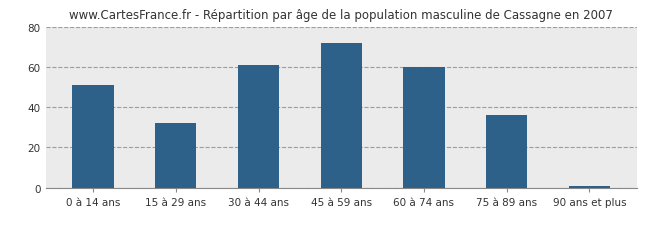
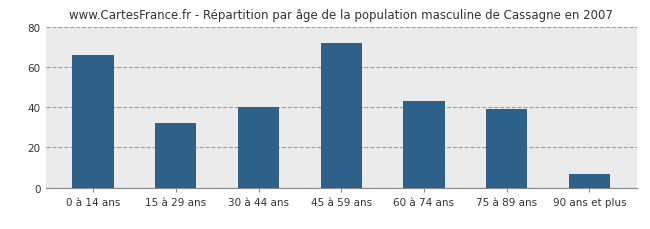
0 à 14 ans: 51 -> 66
30 à 44 ans: 61 -> 40
60 à 74 ans: 60 -> 43
75 à 89 ans: 36 -> 39
90 ans et plus: 1 -> 7
